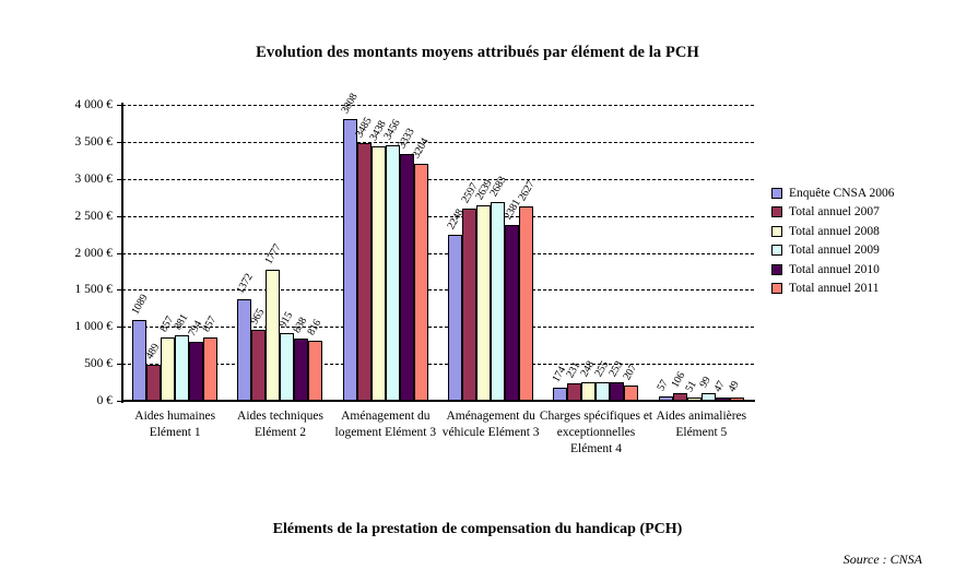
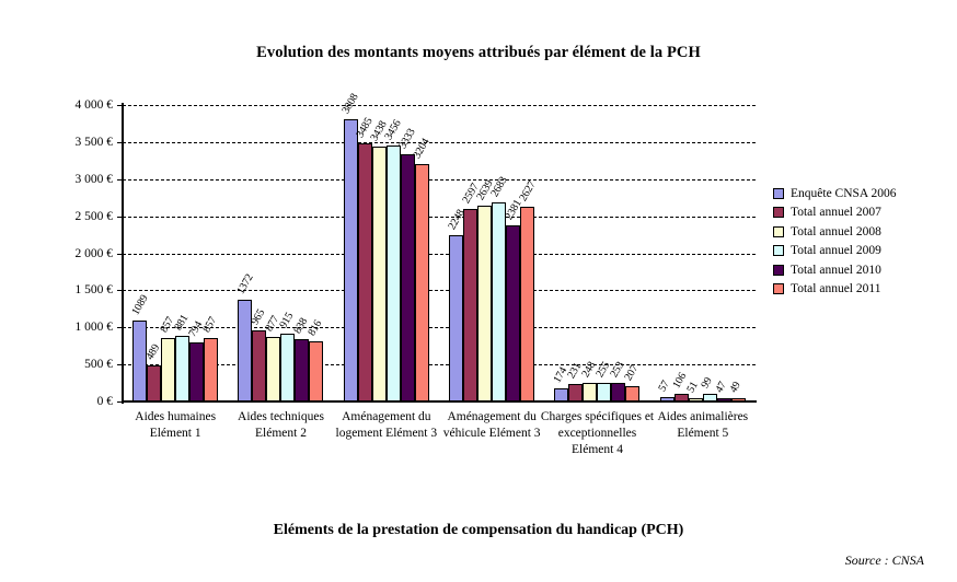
Total annuel 2008/Aides techniques Elément 2: 1777 -> 877
